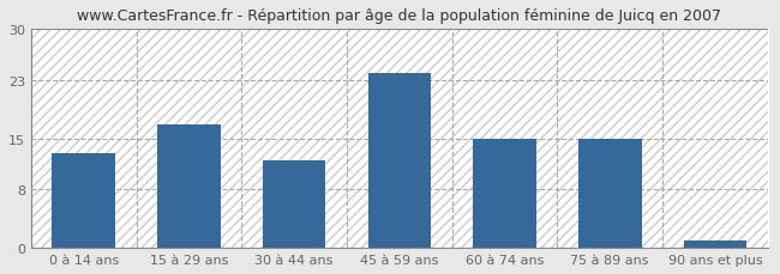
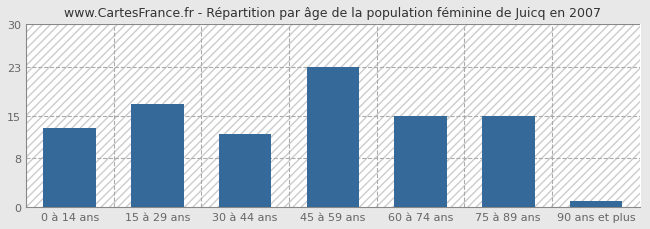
45 à 59 ans: 24 -> 23
